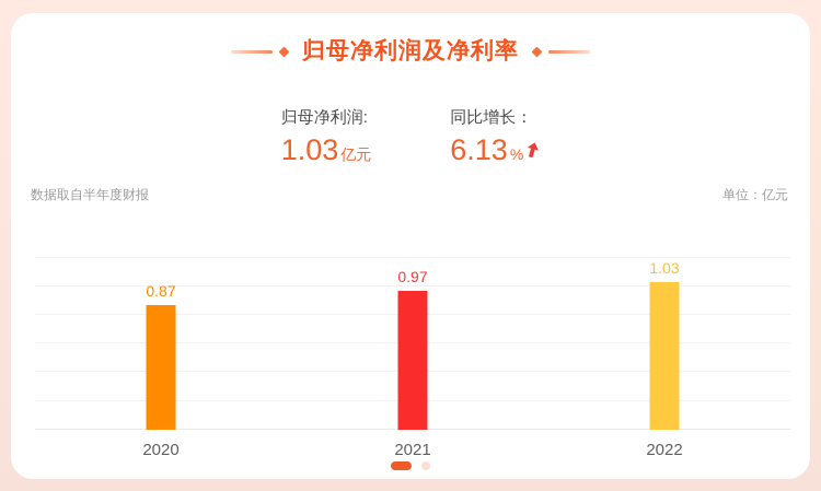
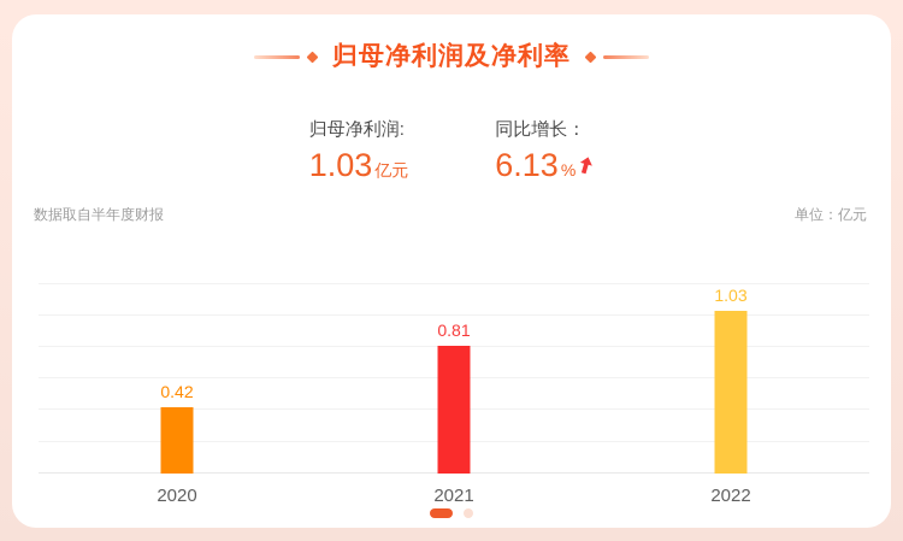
2020: 0.87 -> 0.42
2021: 0.97 -> 0.81
